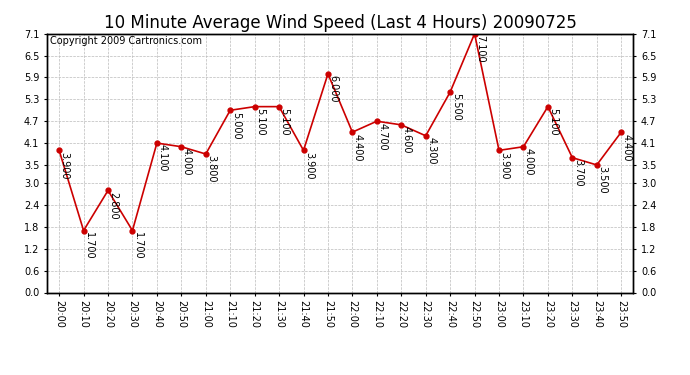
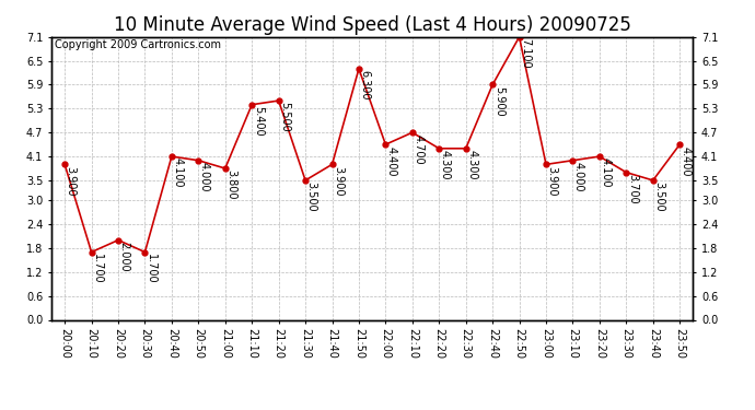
20:20: 2.800 -> 2.000
21:10: 5.000 -> 5.400
21:20: 5.100 -> 5.500
21:30: 5.100 -> 3.500
21:50: 6.000 -> 6.300
22:20: 4.600 -> 4.300
22:40: 5.500 -> 5.900
23:20: 5.100 -> 4.100
